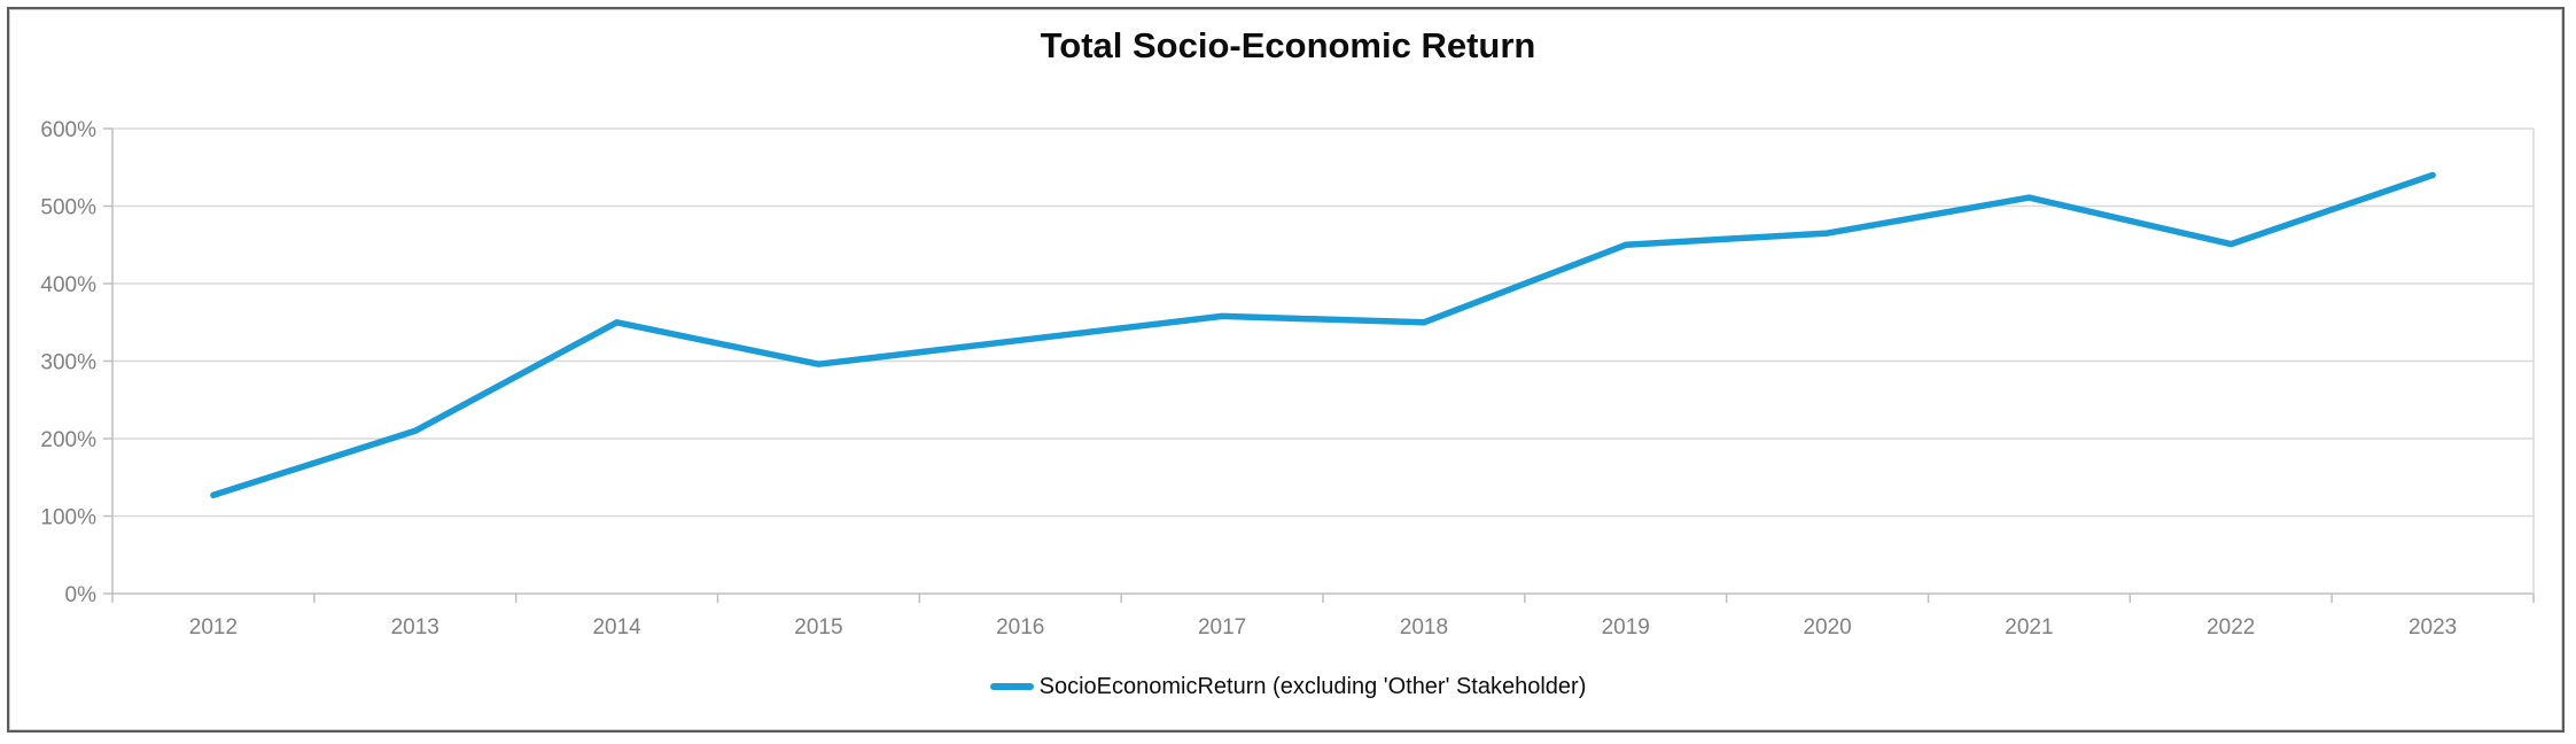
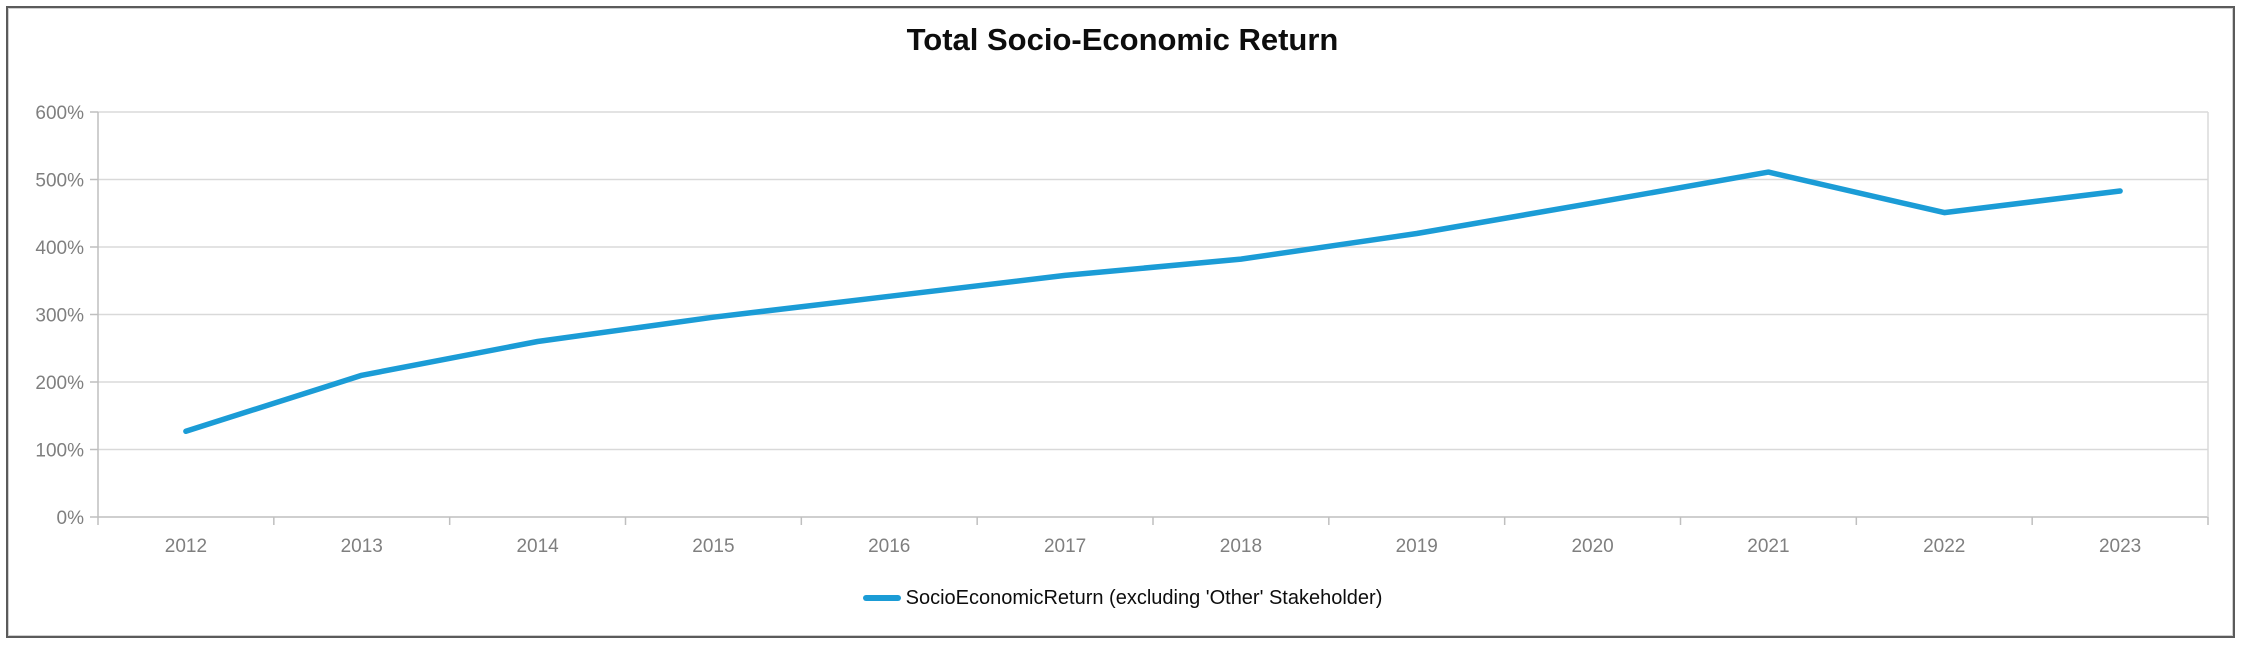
2014: 350% -> 260%
2018: 350% -> 380%
2019: 450% -> 420%
2023: 540% -> 480%
